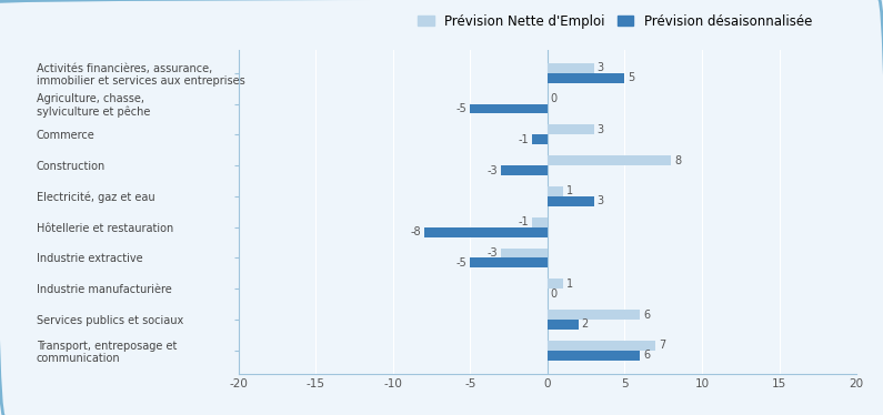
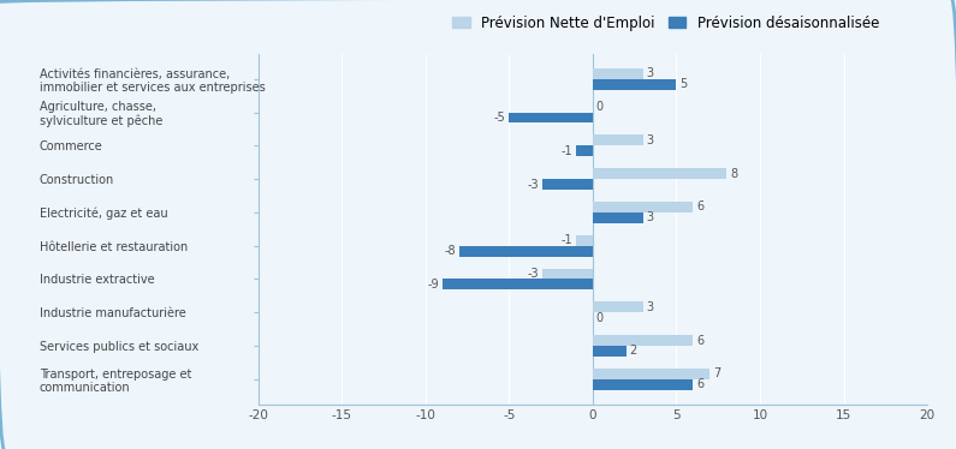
Prévision Nette d'Emploi/Electricité, gaz et eau: 1 -> 6
Prévision désaisonnalisée/Industrie extractive: -5 -> -9
Prévision Nette d'Emploi/Industrie manufacturière: 1 -> 3
